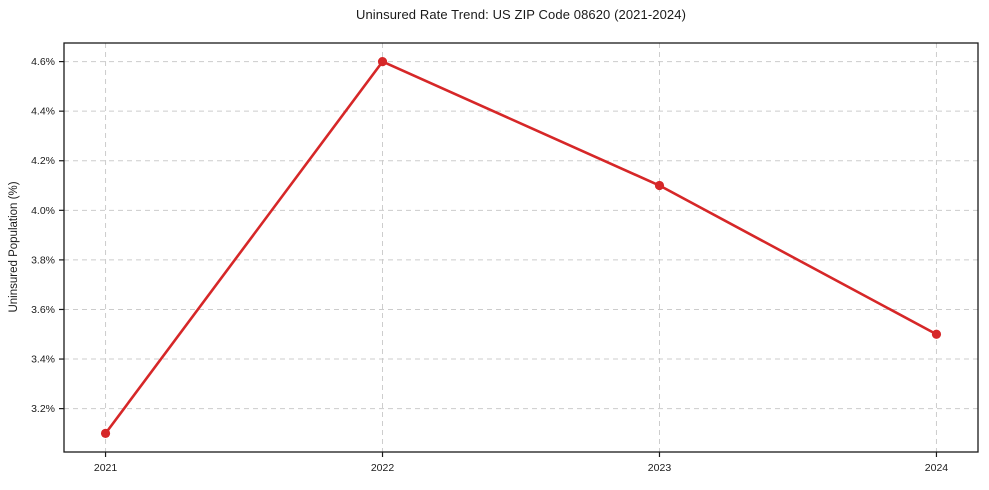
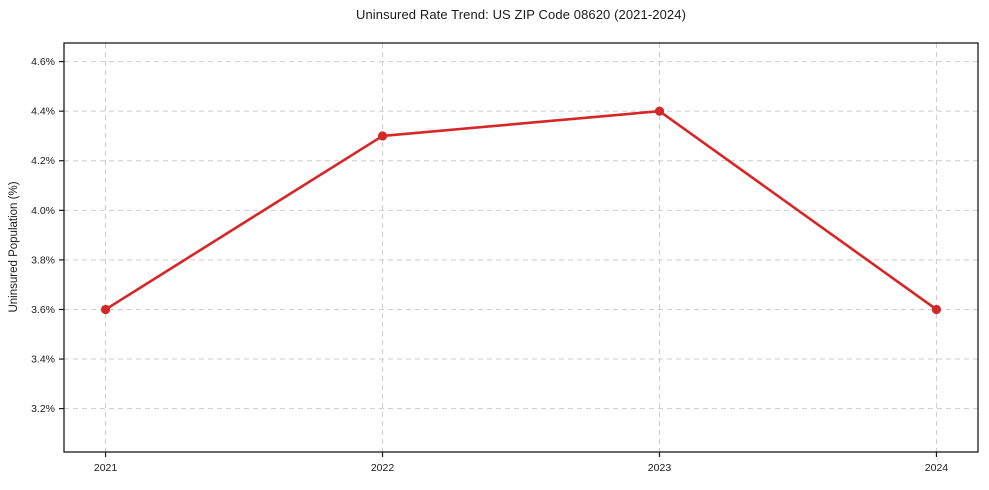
2021: 3.1% -> 3.6%
2022: 4.6% -> 4.3%
2023: 4.1% -> 4.4%
2024: 3.5% -> 3.6%
